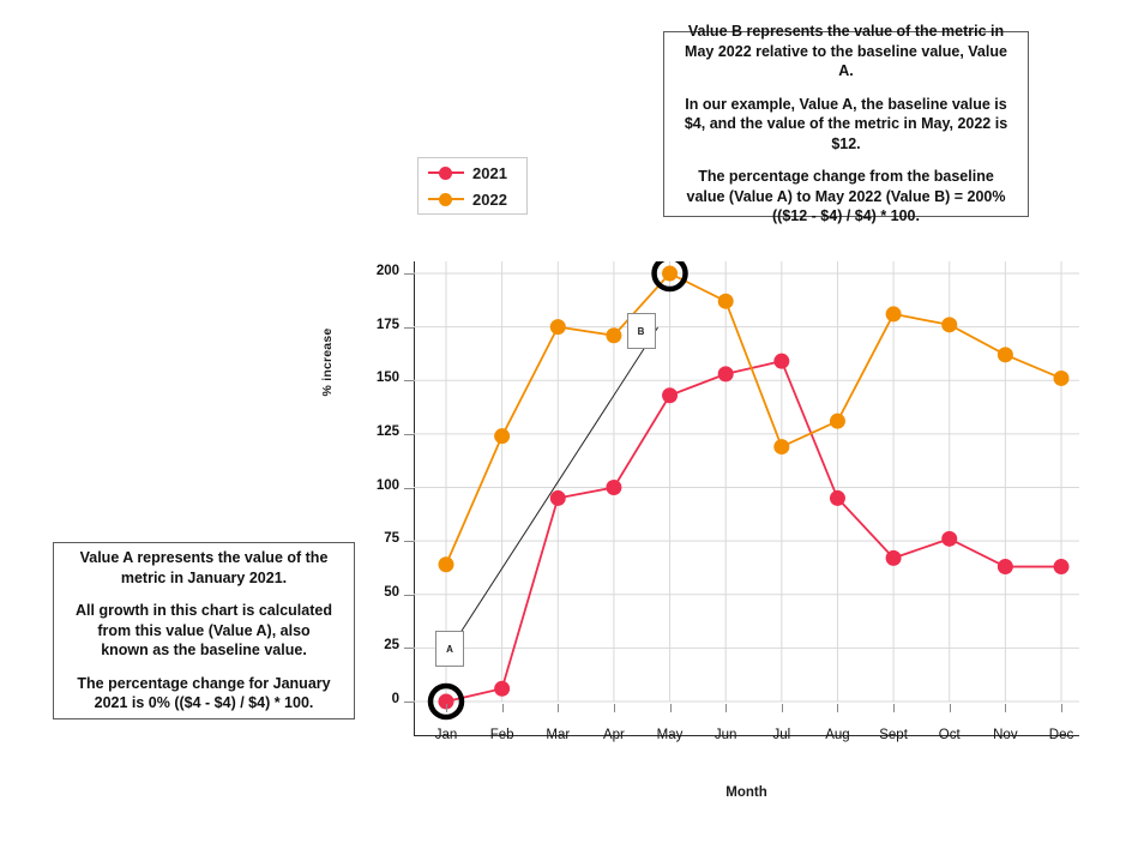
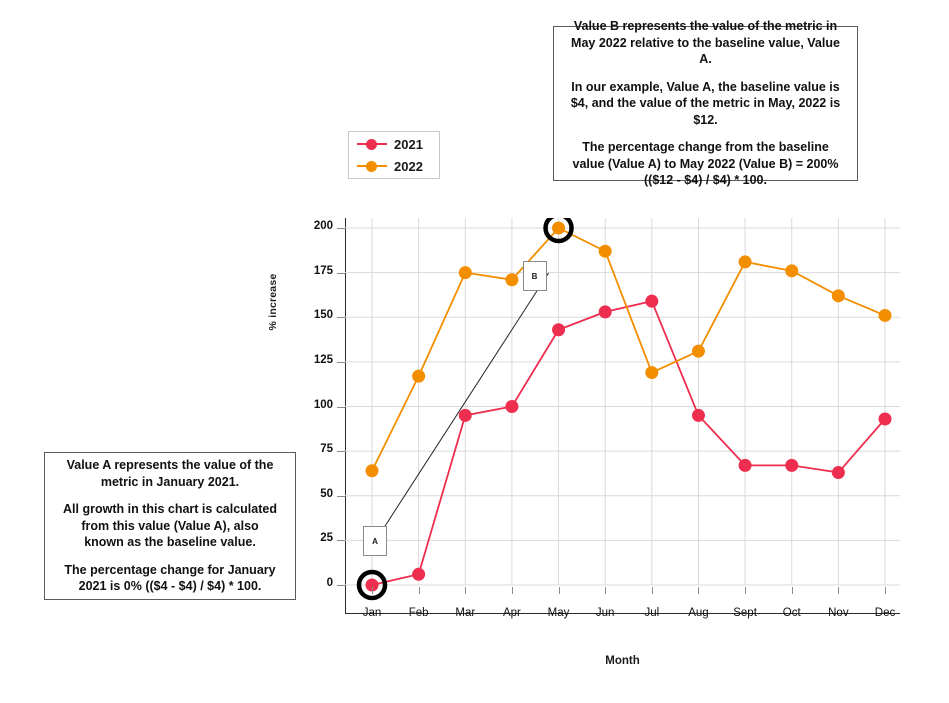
2022/Feb: 124 -> 117
2021/Oct: 76 -> 67
2021/Dec: 63 -> 93
